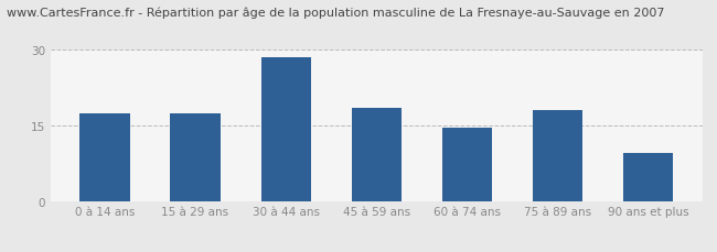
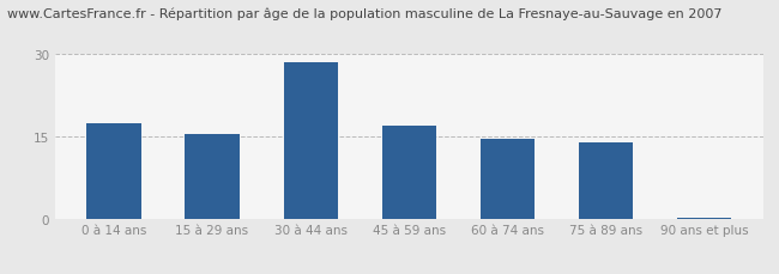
15 à 29 ans: 17.5 -> 15.5
45 à 59 ans: 18.5 -> 17.0
75 à 89 ans: 18.0 -> 14.0
90 ans et plus: 9.5 -> 0.3
